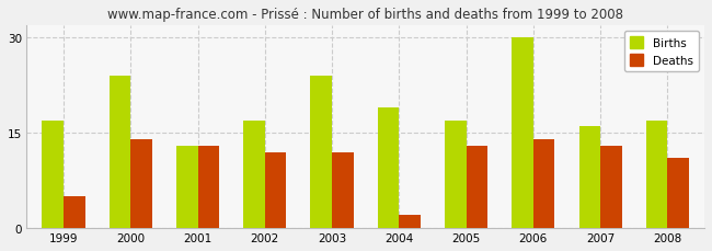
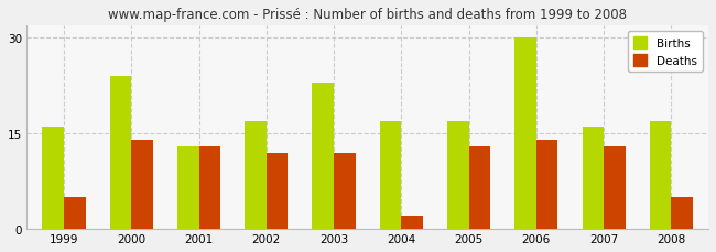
Births/1999: 17 -> 16
Births/2003: 24 -> 23
Births/2004: 19 -> 17
Deaths/2008: 11 -> 5
